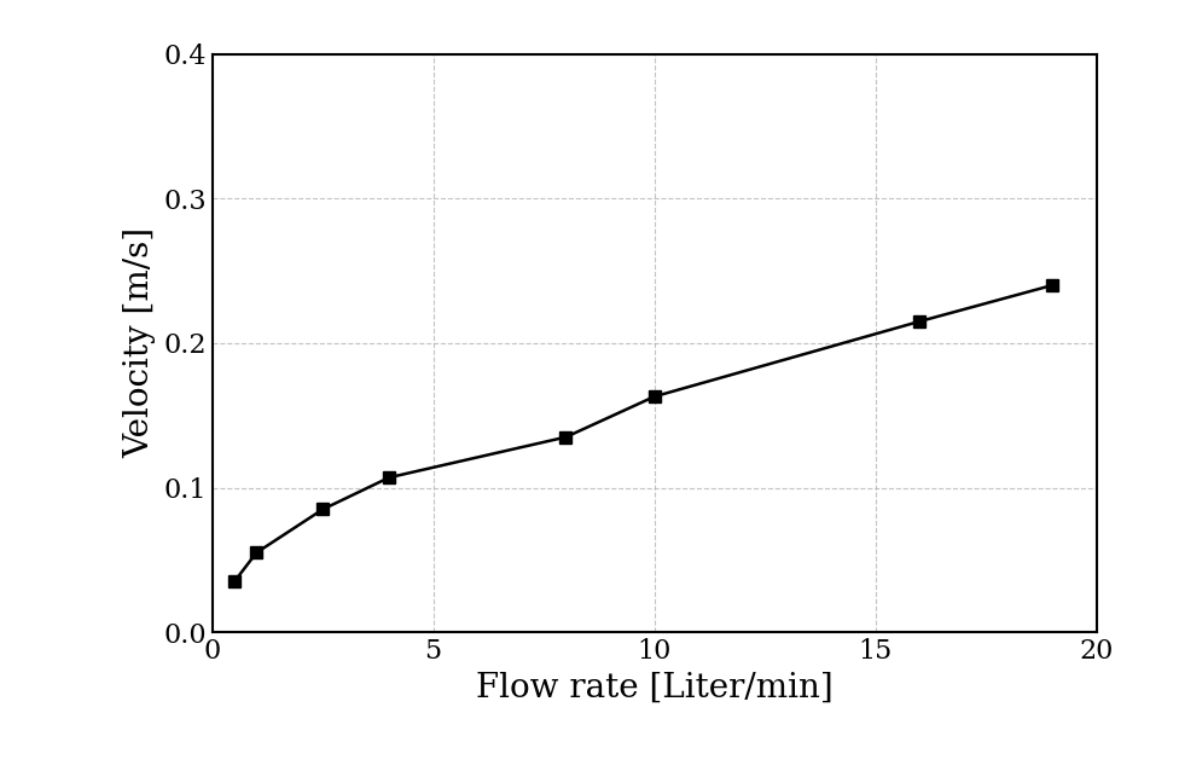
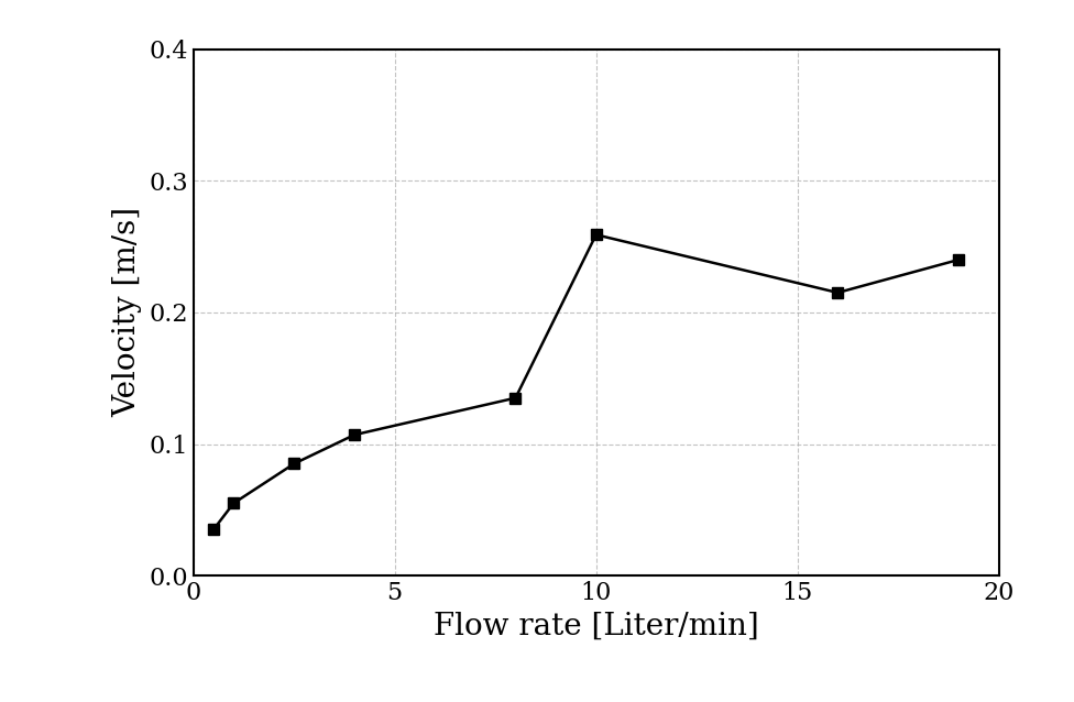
10: 0.163 -> 0.259
